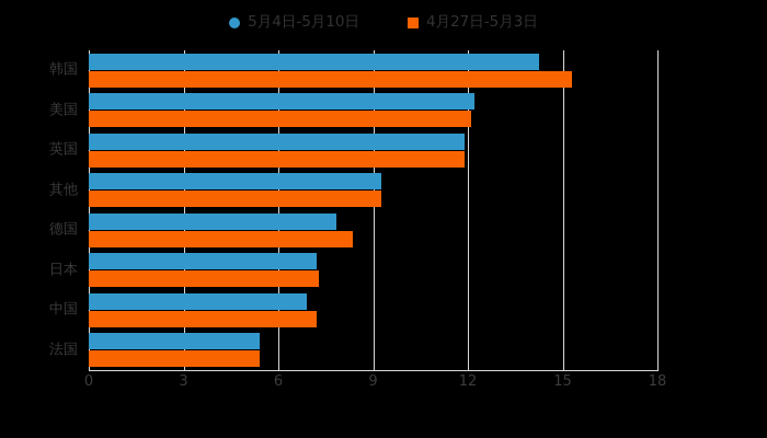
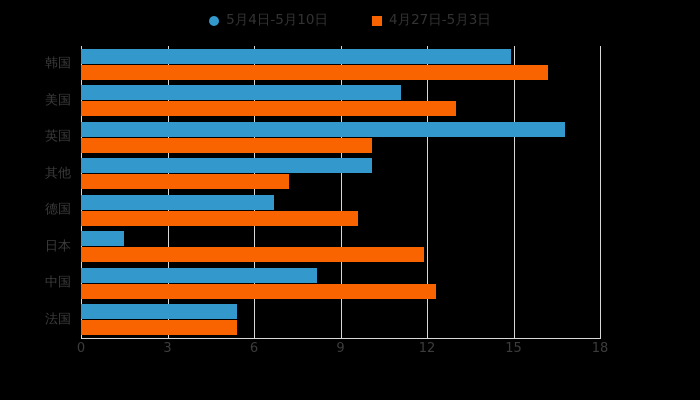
5月4日-5月10日/韩国: 14.2 -> 14.9
4月27日-5月3日/韩国: 15.3 -> 16.2
5月4日-5月10日/美国: 12.2 -> 11.1
4月27日-5月3日/美国: 12.1 -> 13.0
5月4日-5月10日/英国: 11.9 -> 16.8
4月27日-5月3日/英国: 11.9 -> 10.1
5月4日-5月10日/其他: 9.2 -> 10.1
4月27日-5月3日/其他: 9.2 -> 7.2
5月4日-5月10日/德国: 7.8 -> 6.7
4月27日-5月3日/德国: 8.3 -> 9.6
5月4日-5月10日/日本: 7.2 -> 1.5
4月27日-5月3日/日本: 7.3 -> 11.9
5月4日-5月10日/中国: 6.9 -> 8.2
4月27日-5月3日/中国: 7.2 -> 12.3
